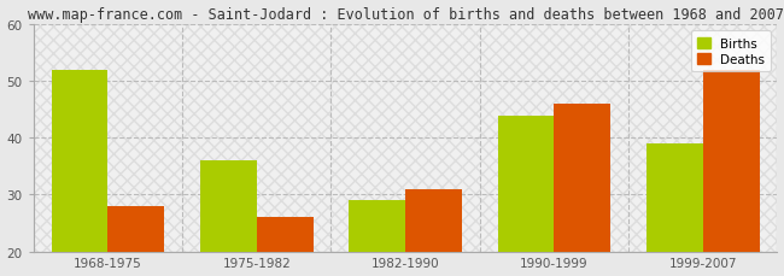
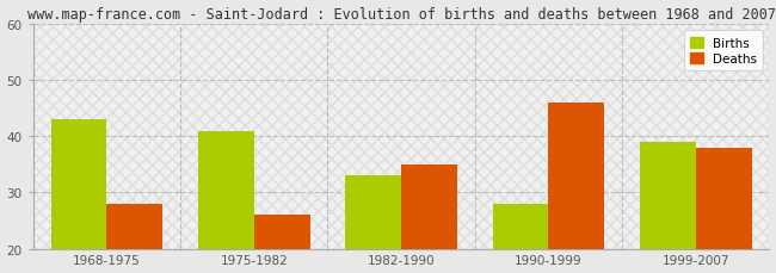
Births/1968-1975: 52 -> 43
Births/1975-1982: 36 -> 41
Births/1982-1990: 29 -> 33
Deaths/1982-1990: 31 -> 35
Births/1990-1999: 44 -> 28
Deaths/1999-2007: 52 -> 38
